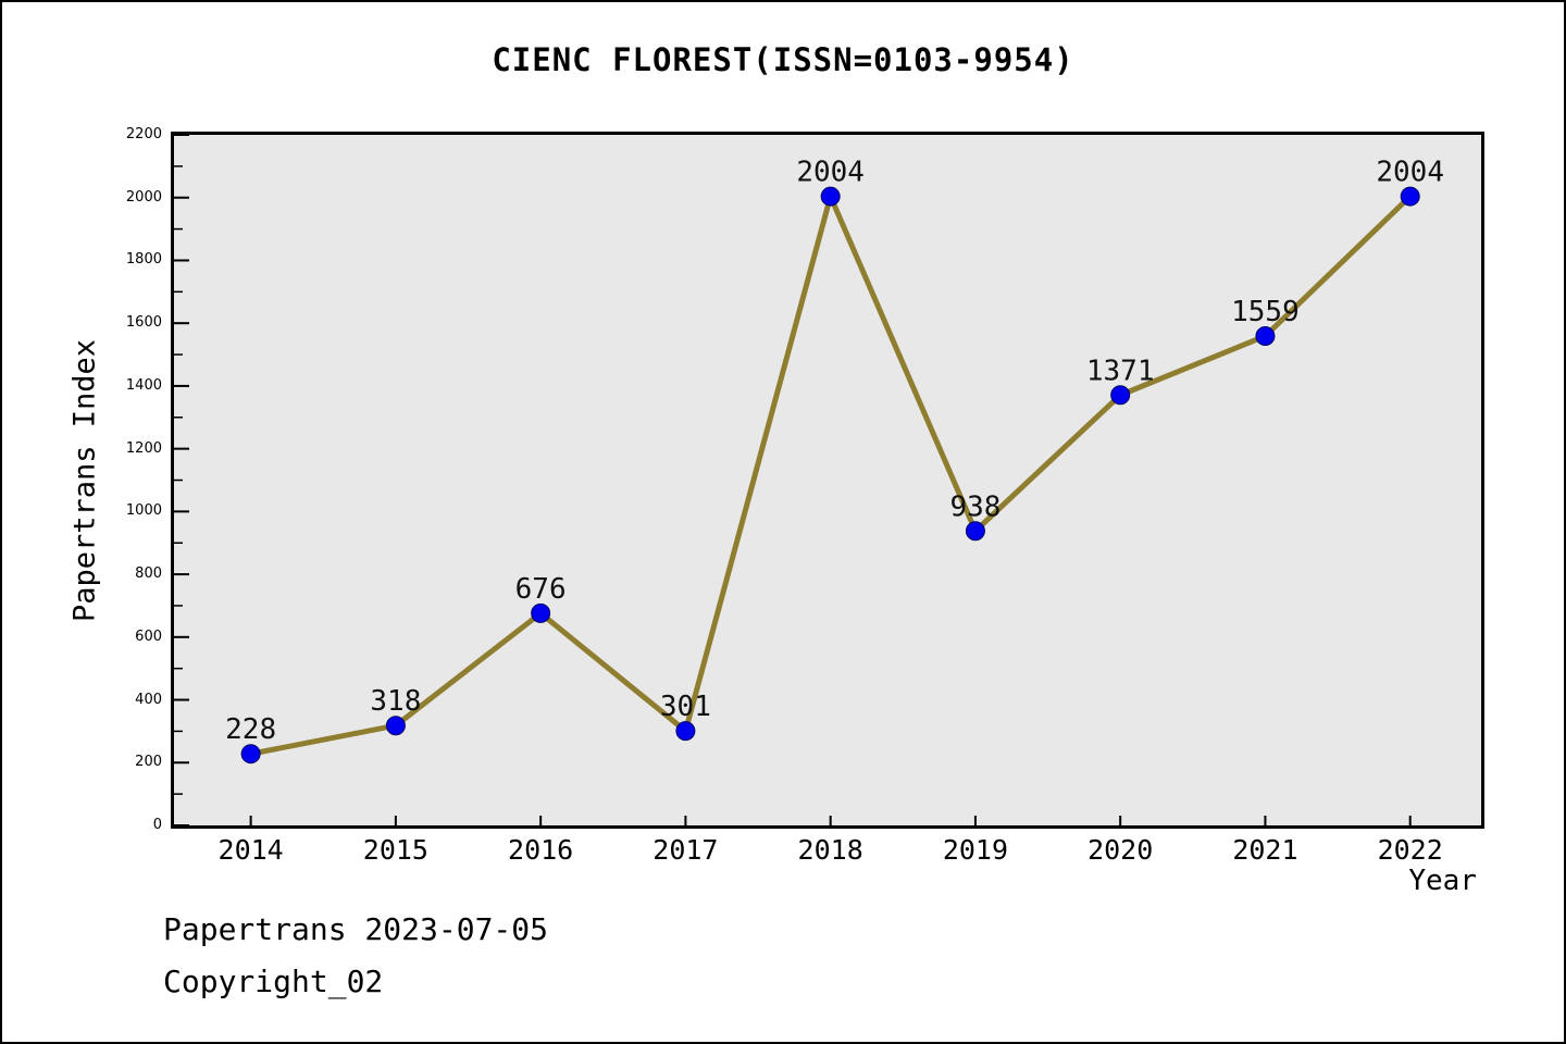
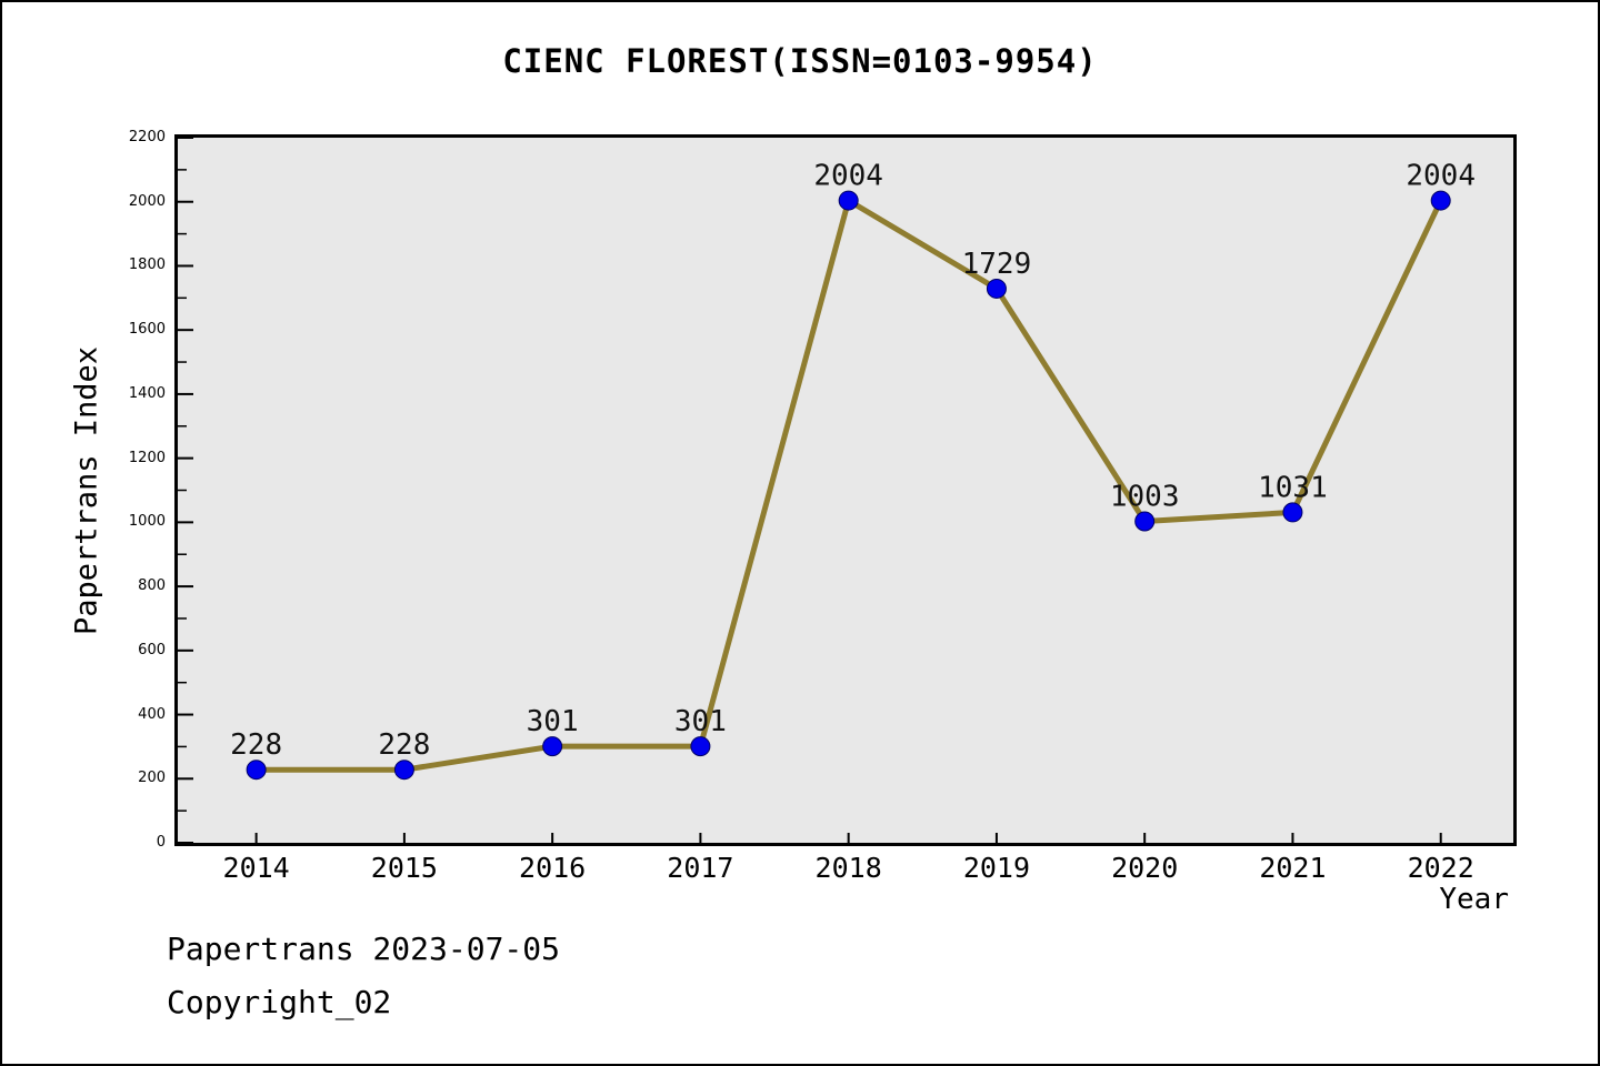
2015: 318 -> 228
2016: 676 -> 301
2019: 938 -> 1729
2020: 1371 -> 1003
2021: 1559 -> 1031
